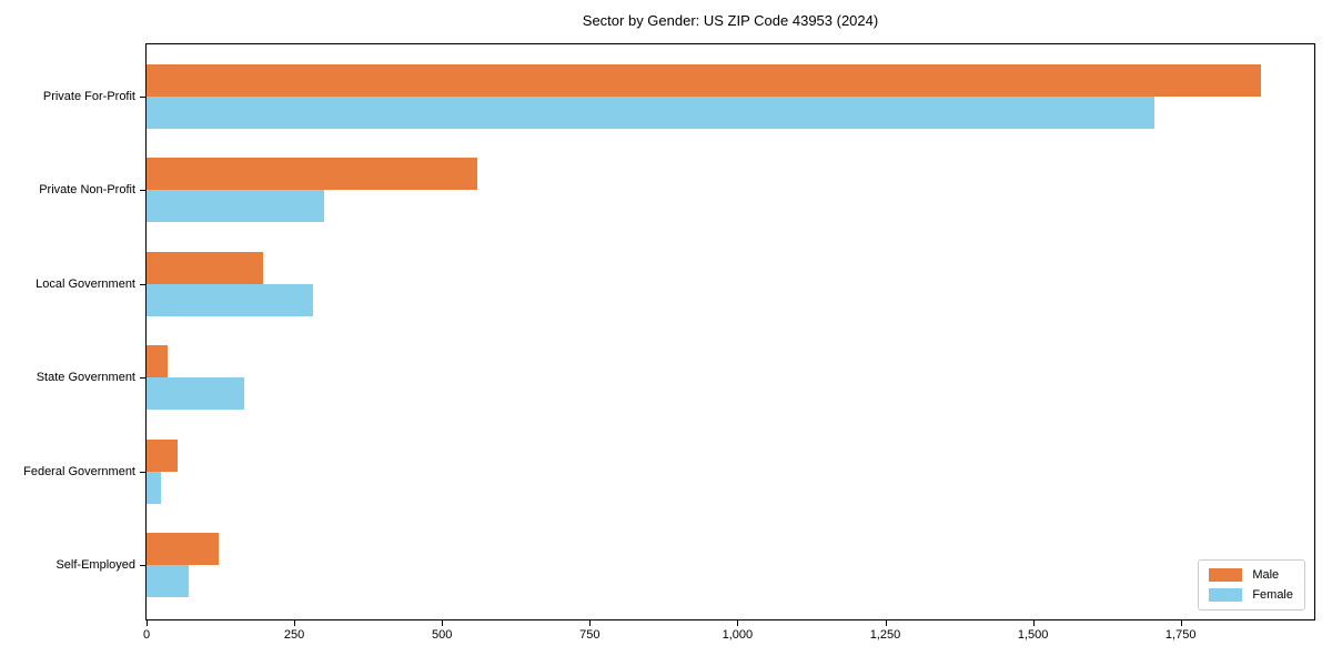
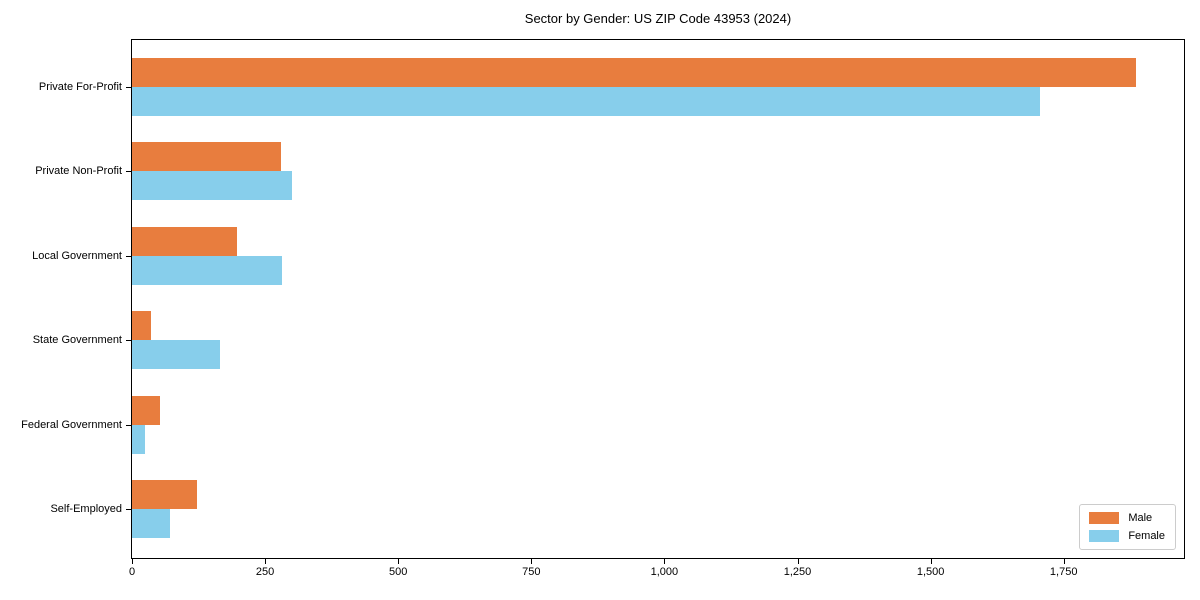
Male/Private Non-Profit: 560 -> 280
